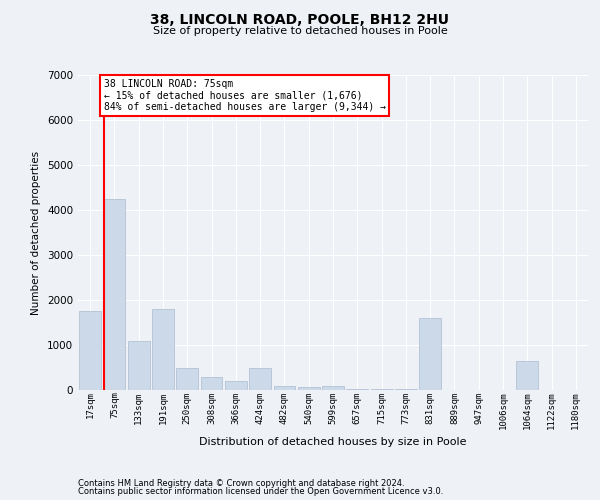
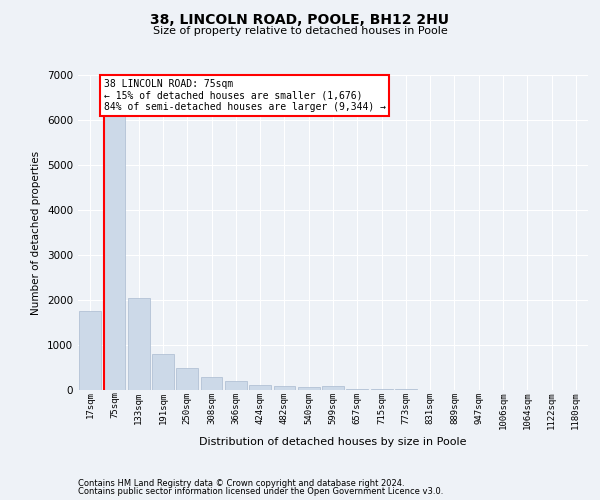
75sqm: 4250 -> 6100
133sqm: 1100 -> 2050
191sqm: 1800 -> 800
424sqm: 500 -> 120
831sqm: 1600 -> 10
1064sqm: 650 -> 0
